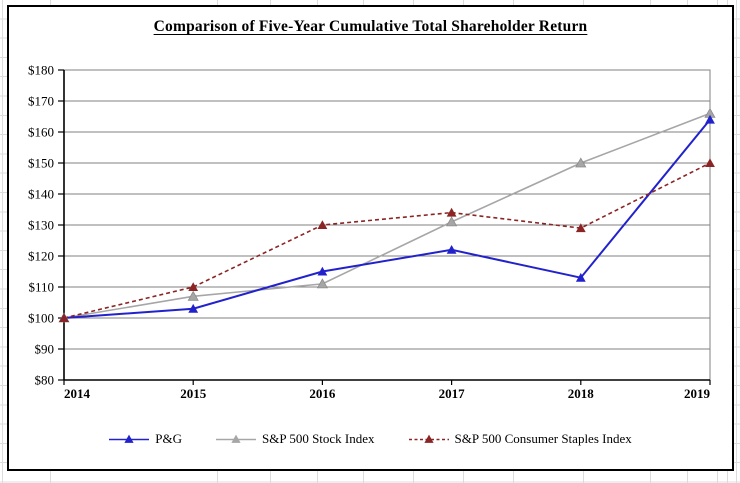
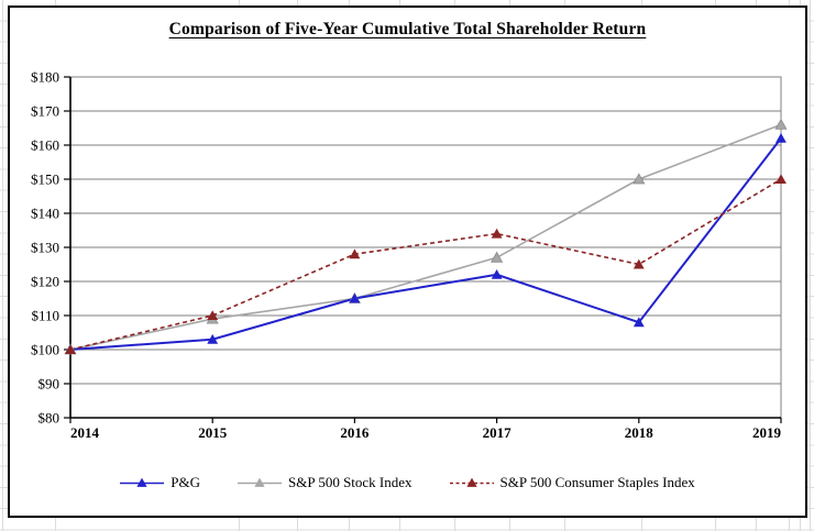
S&P 500 Stock Index/2015: $107 -> $109
S&P 500 Stock Index/2016: $111 -> $115
S&P 500 Consumer Staples Index/2016: $130 -> $128
S&P 500 Stock Index/2017: $131 -> $127
P&G/2018: $113 -> $108
S&P 500 Consumer Staples Index/2018: $129 -> $125
P&G/2019: $164 -> $162
